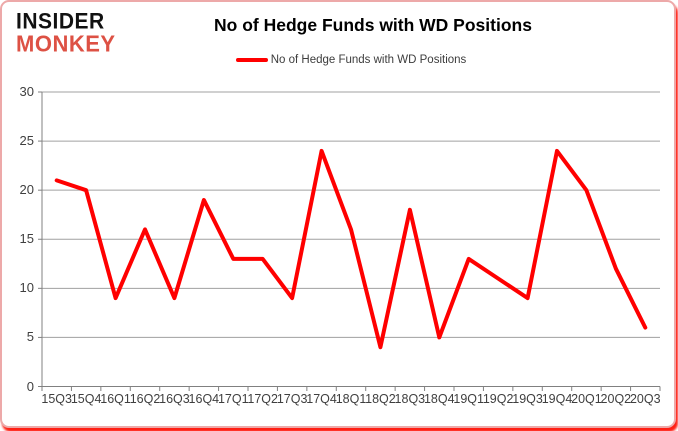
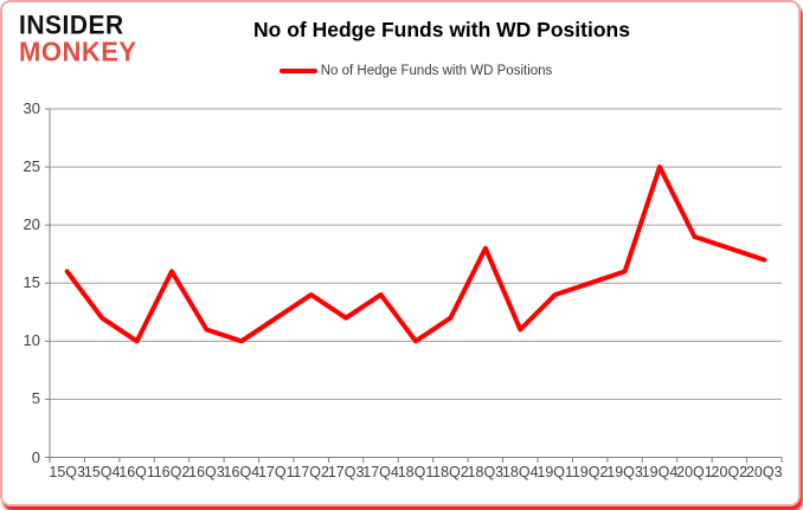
15Q3: 21 -> 16
15Q4: 20 -> 12
16Q1: 9 -> 10
16Q3: 9 -> 11
16Q4: 19 -> 10
17Q1: 13 -> 12
17Q2: 13 -> 14
17Q3: 9 -> 12
17Q4: 24 -> 14
18Q1: 16 -> 10
18Q2: 4 -> 12
18Q4: 5 -> 11
19Q1: 13 -> 14
19Q2: 11 -> 15
19Q3: 9 -> 16
19Q4: 24 -> 25
20Q1: 20 -> 19
20Q2: 12 -> 18
20Q3: 6 -> 17
